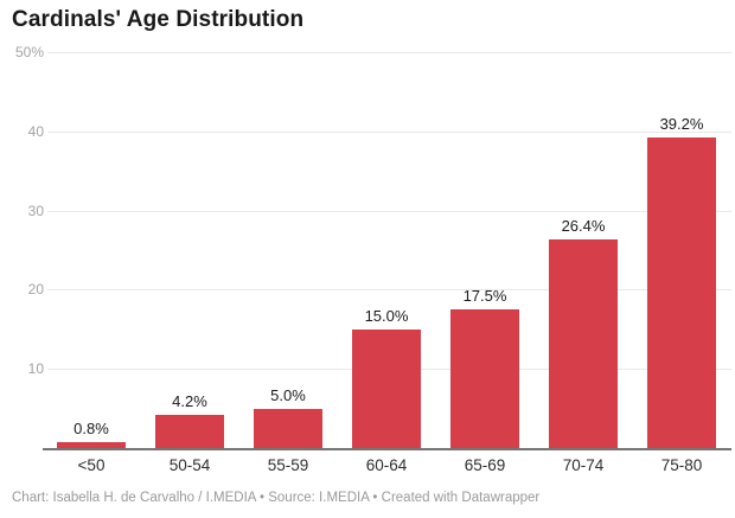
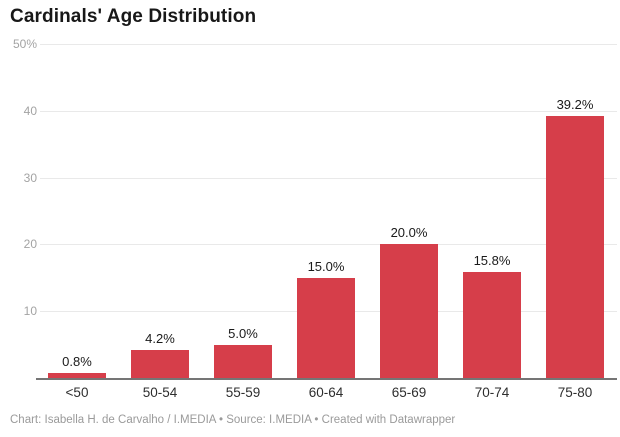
65-69: 17.5% -> 20.0%
70-74: 26.4% -> 15.8%
